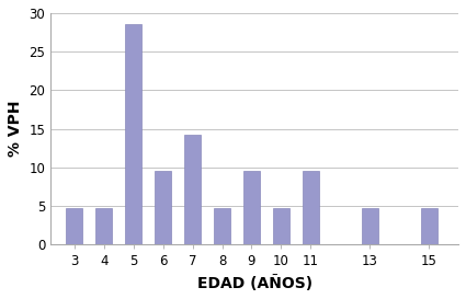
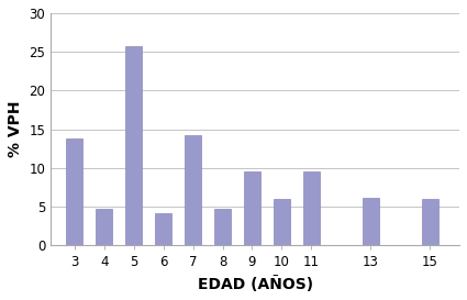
3: 4.8 -> 13.8
5: 28.6 -> 25.8
6: 9.5 -> 4.2
10: 4.8 -> 6.0
13: 4.8 -> 6.2
15: 4.8 -> 6.0
